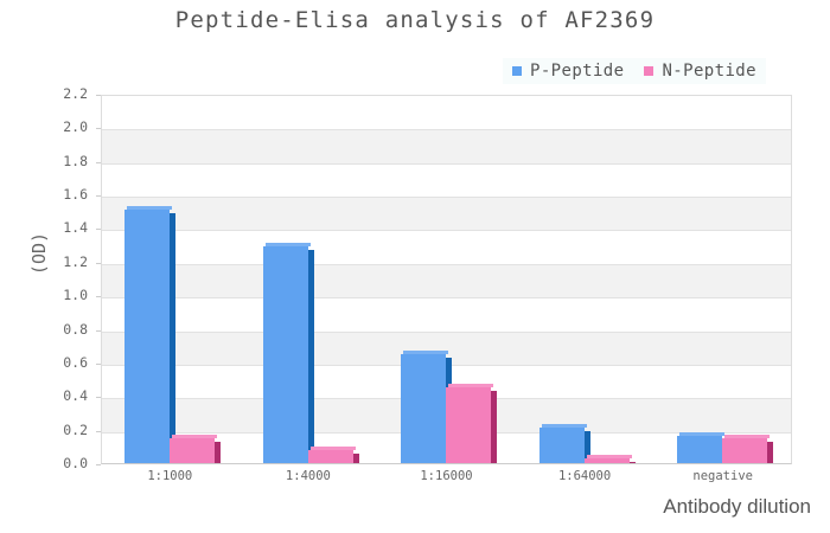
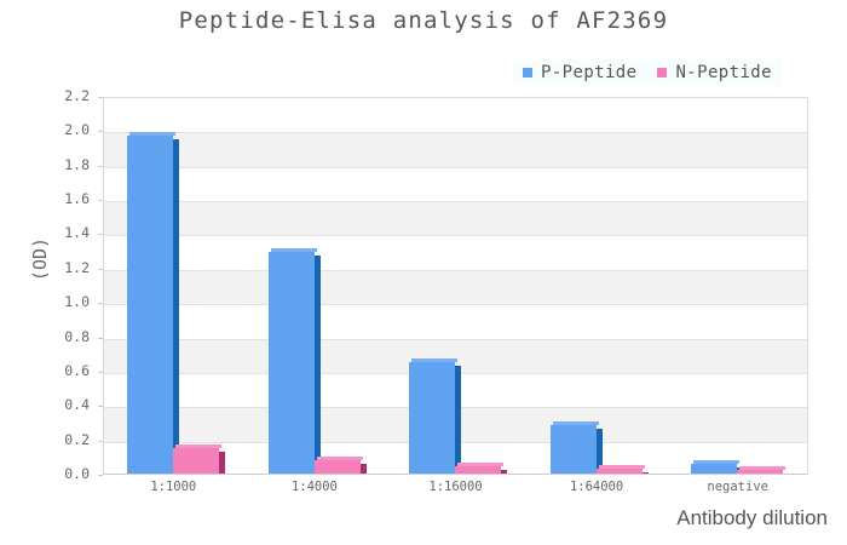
P-Peptide/1:1000: 1.51 -> 1.97
N-Peptide/1:16000: 0.45 -> 0.04
P-Peptide/1:64000: 0.21 -> 0.28
P-Peptide/negative: 0.16 -> 0.06
N-Peptide/negative: 0.15 -> 0.02
